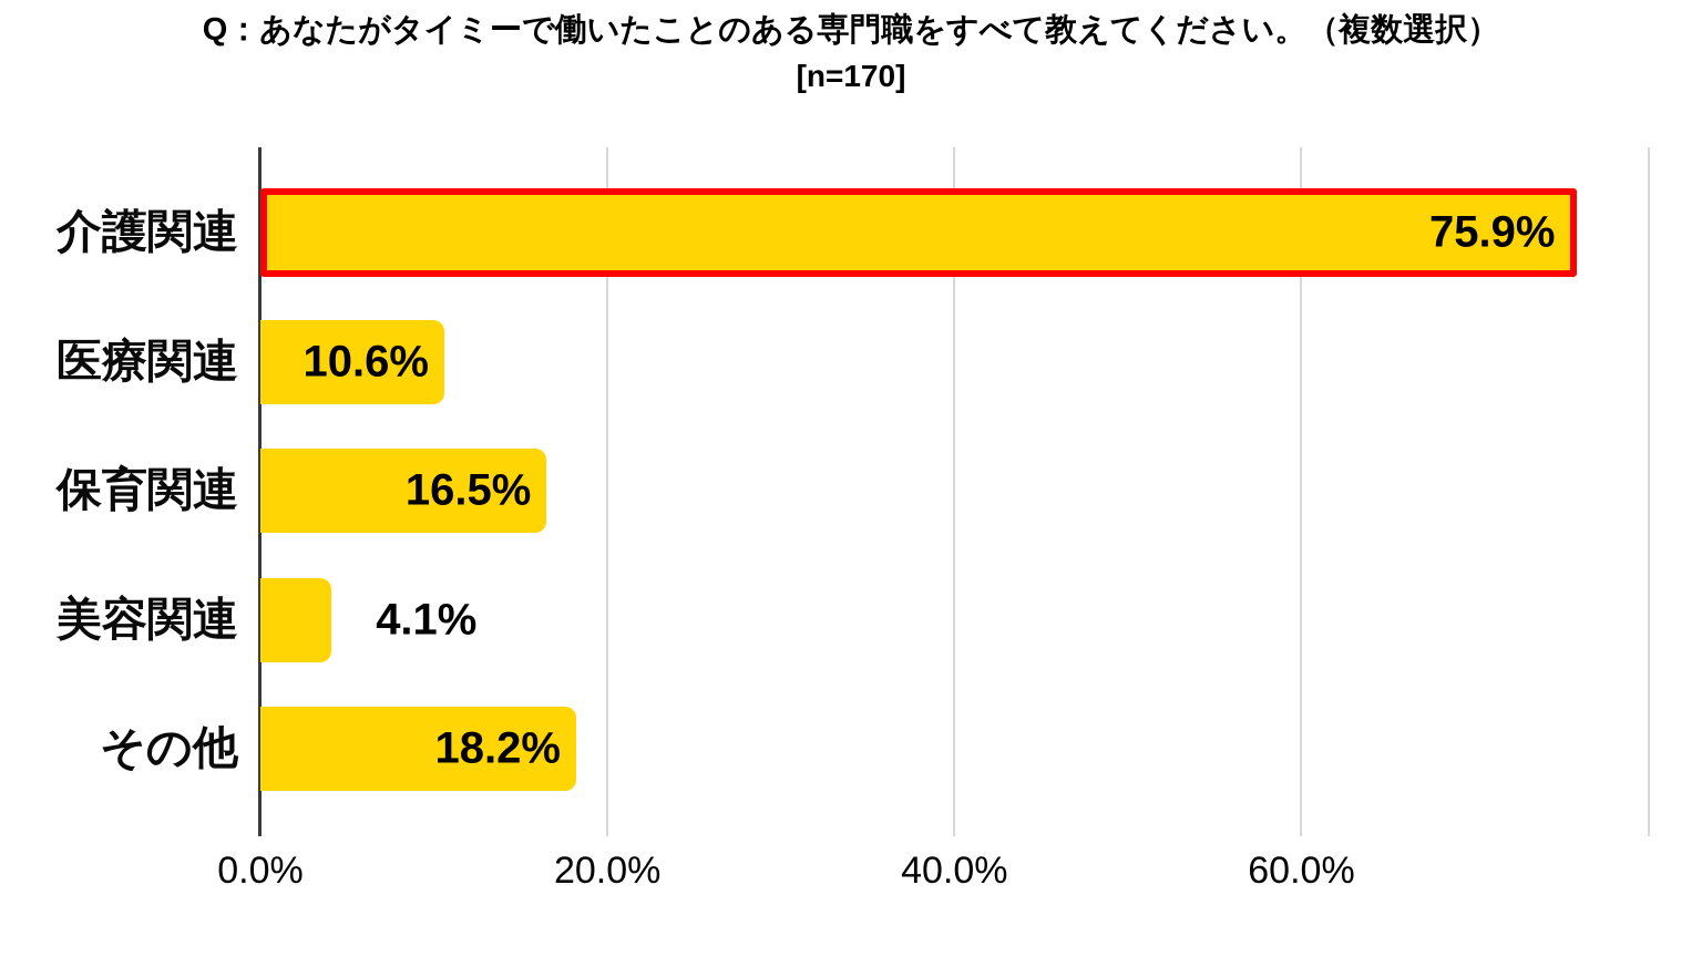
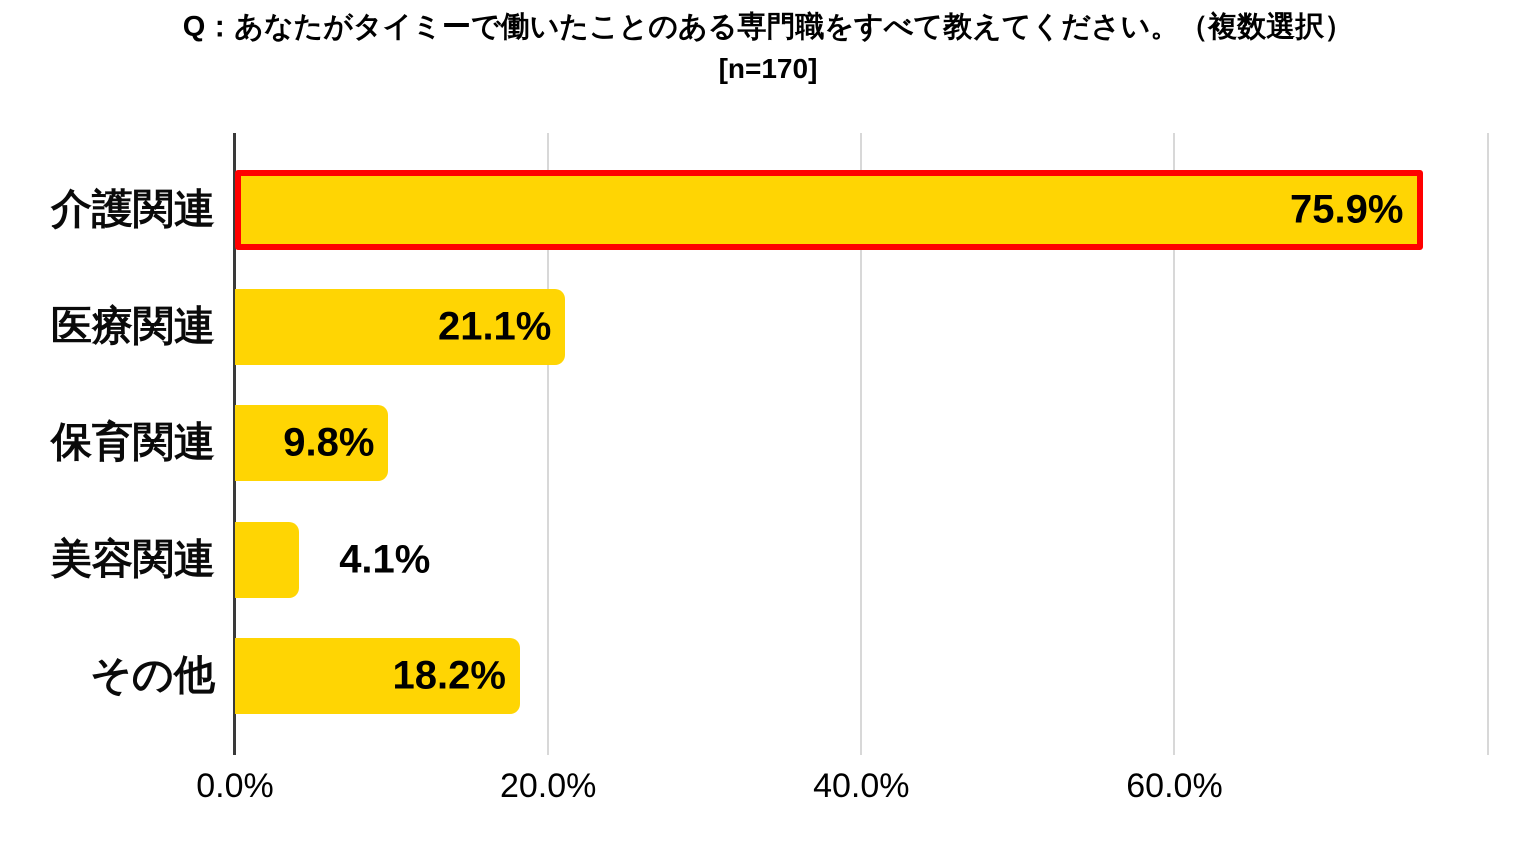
医療関連: 10.6% -> 21.1%
保育関連: 16.5% -> 9.8%
